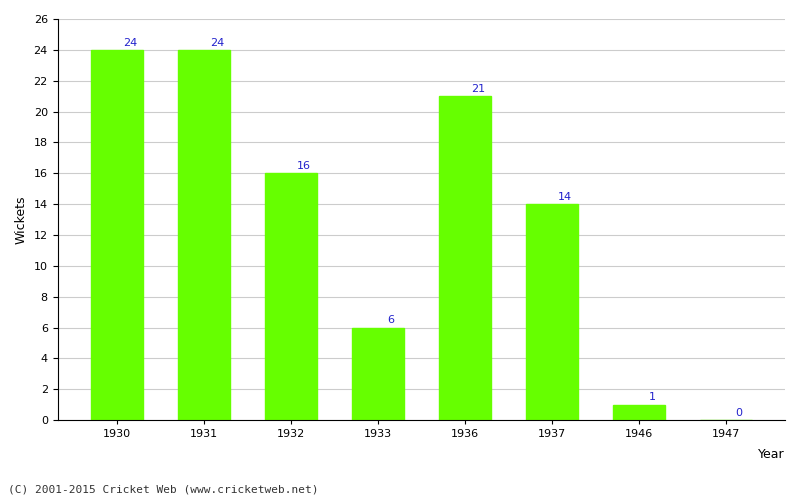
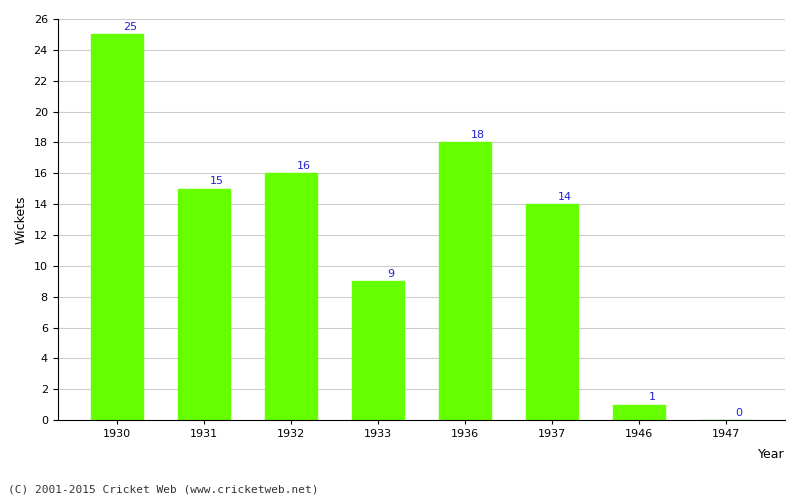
1930: 24 -> 25
1931: 24 -> 15
1933: 6 -> 9
1936: 21 -> 18
